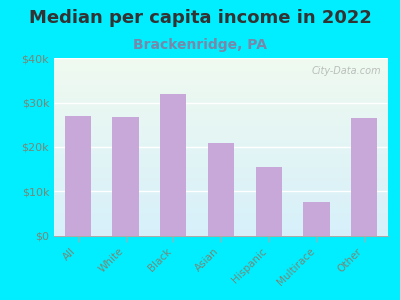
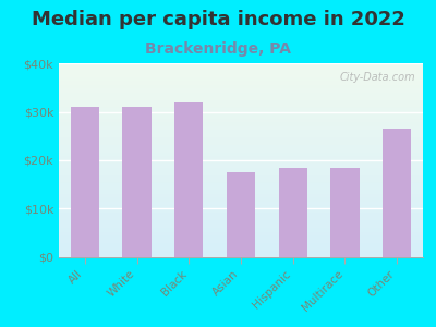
All: $27.0k -> $31.0k
White: $26.8k -> $31.0k
Asian: $21.0k -> $17.5k
Hispanic: $15.5k -> $18.5k
Multirace: $7.5k -> $18.5k
